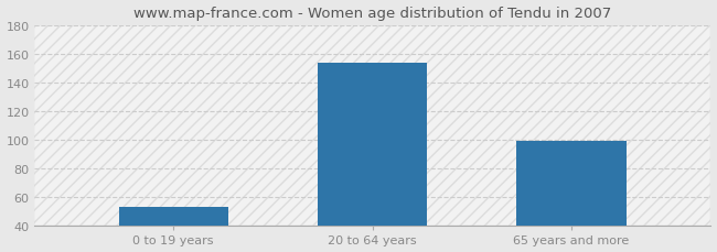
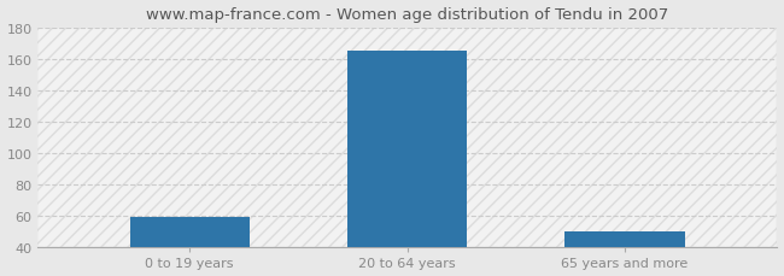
0 to 19 years: 53 -> 59
20 to 64 years: 154 -> 165
65 years and more: 99 -> 50
